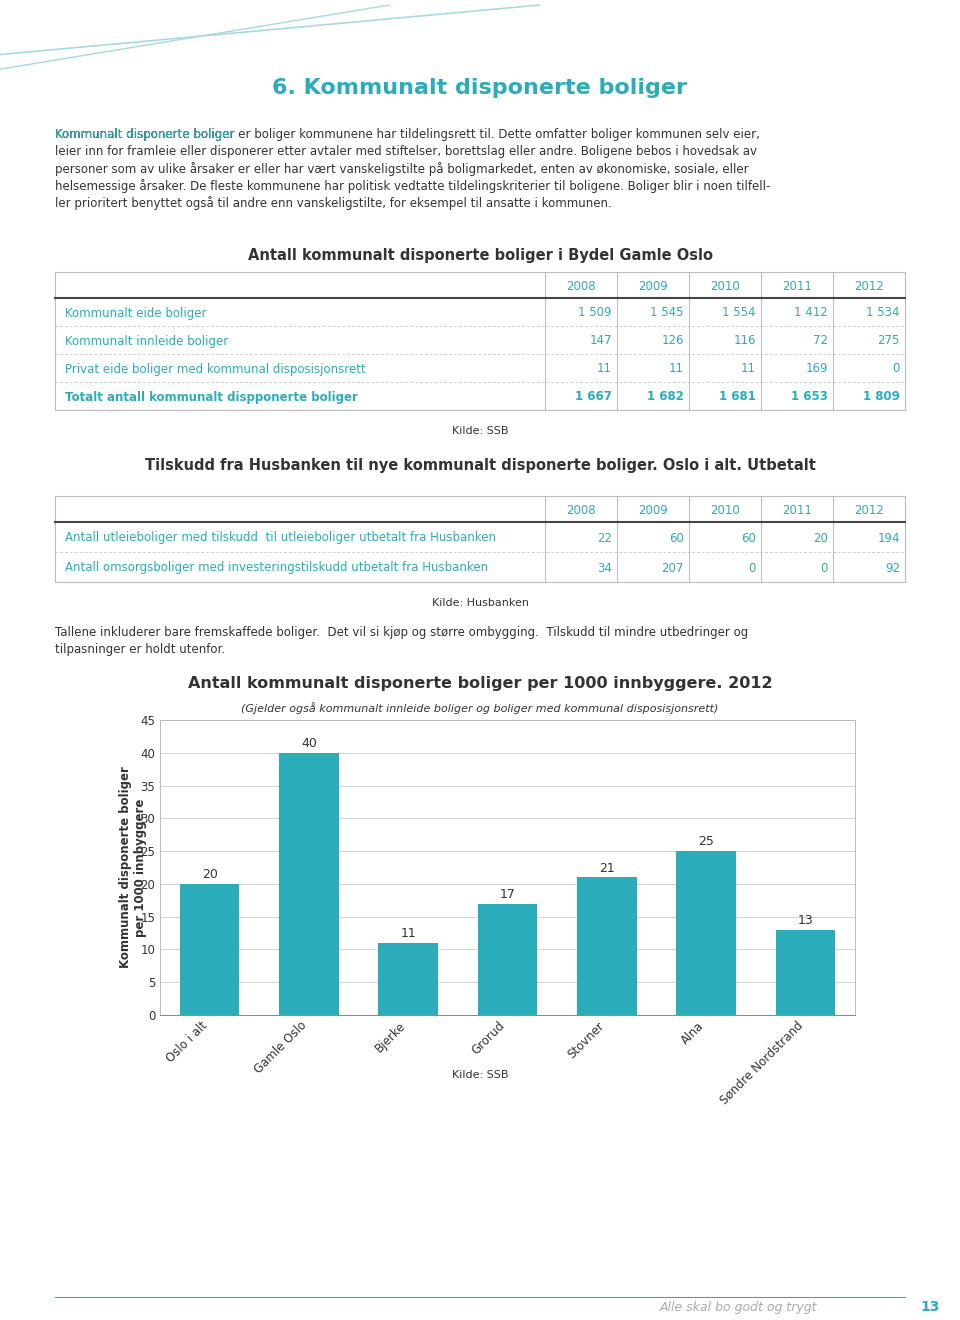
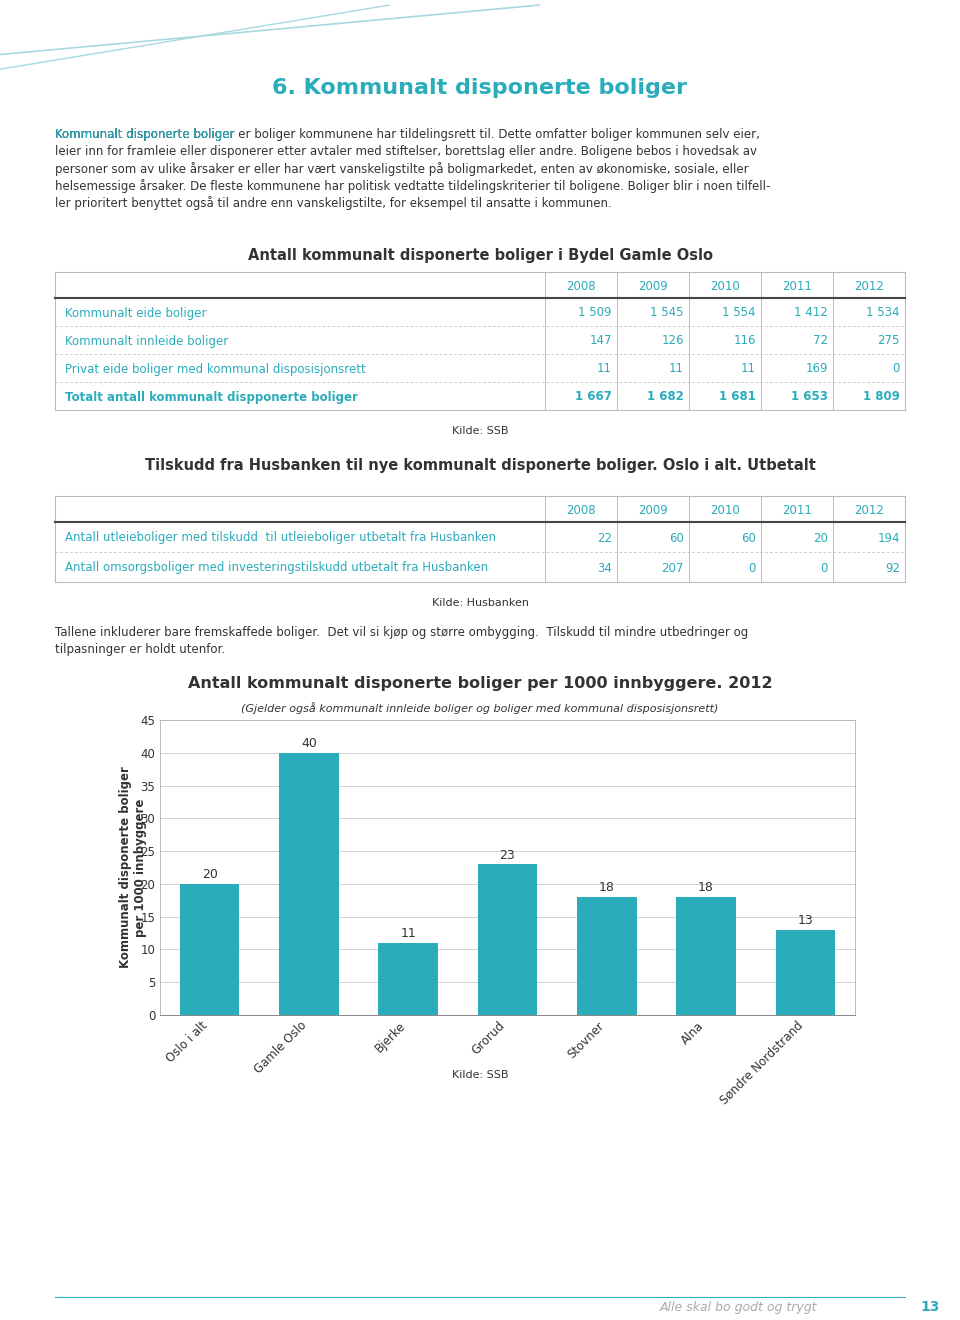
Grorud: 17 -> 23
Stovner: 21 -> 18
Alna: 25 -> 18
